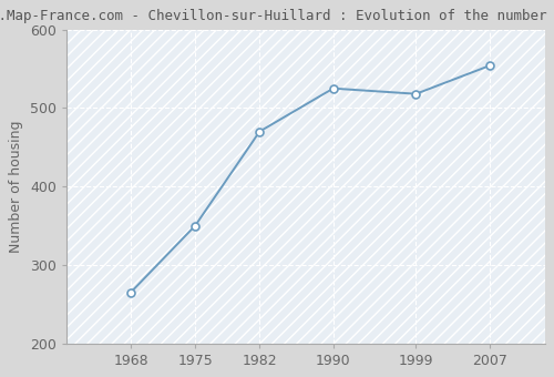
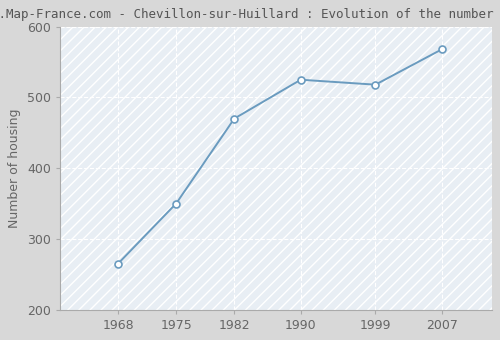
2007: 554 -> 568
